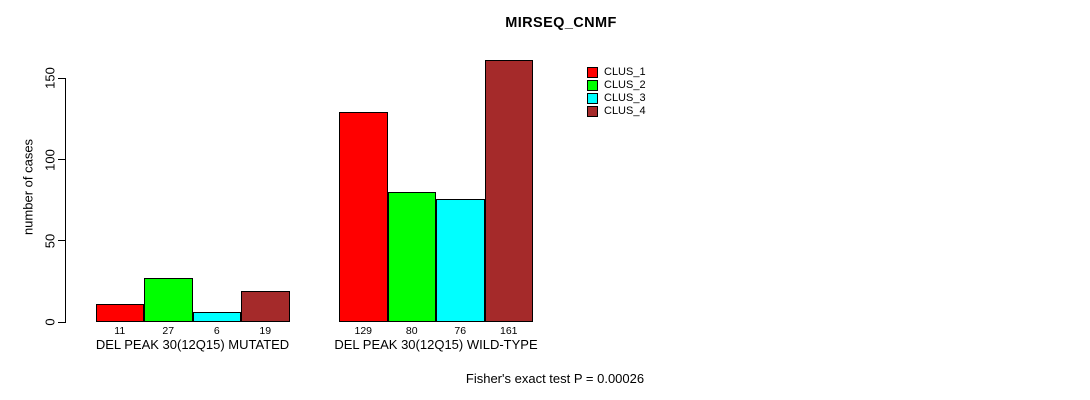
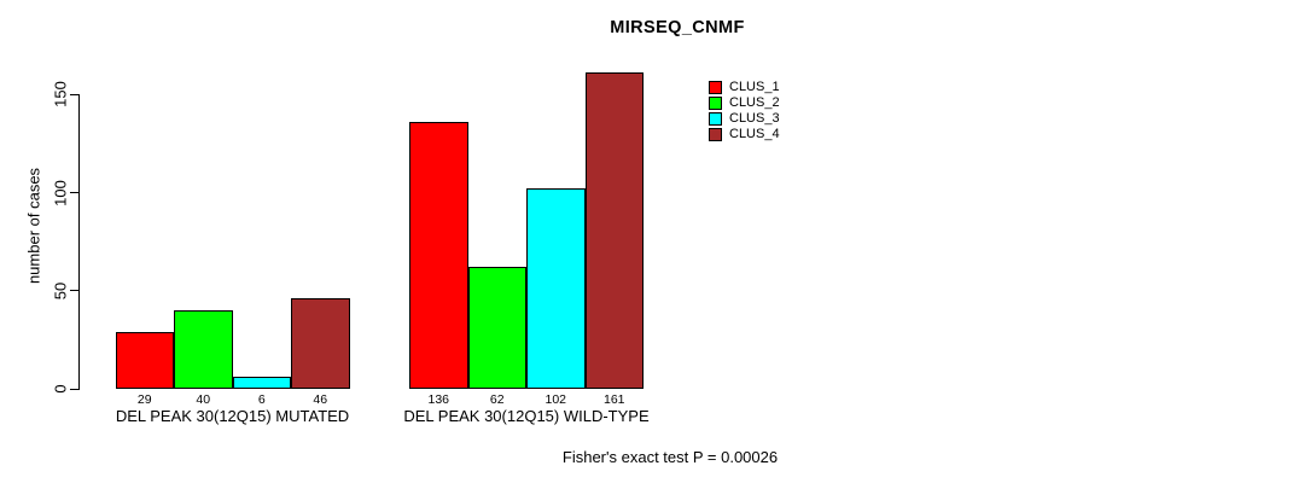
CLUS_1/DEL PEAK 30(12Q15) MUTATED: 11 -> 29
CLUS_2/DEL PEAK 30(12Q15) MUTATED: 27 -> 40
CLUS_4/DEL PEAK 30(12Q15) MUTATED: 19 -> 46
CLUS_1/DEL PEAK 30(12Q15) WILD-TYPE: 129 -> 136
CLUS_2/DEL PEAK 30(12Q15) WILD-TYPE: 80 -> 62
CLUS_3/DEL PEAK 30(12Q15) WILD-TYPE: 76 -> 102
